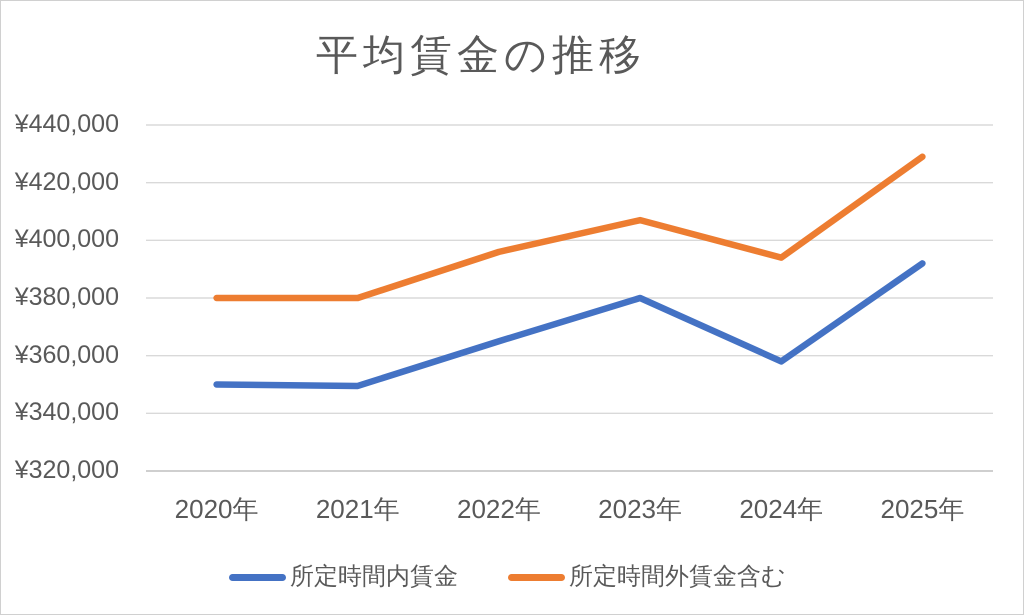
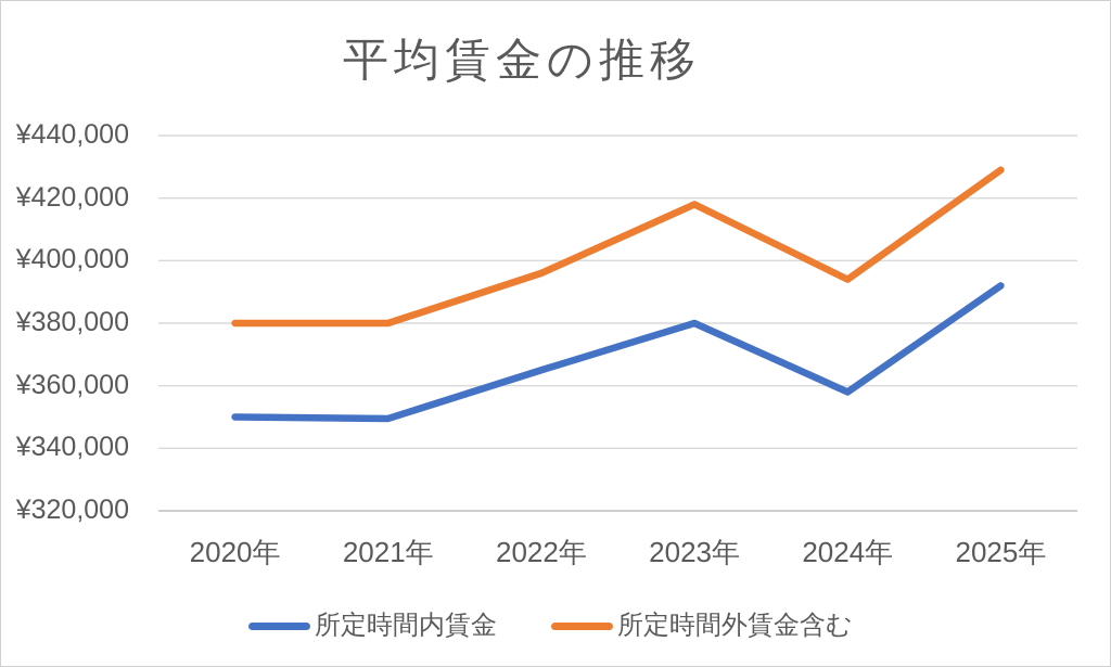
所定時間外賃金含む/2023年: ¥407000 -> ¥418000
